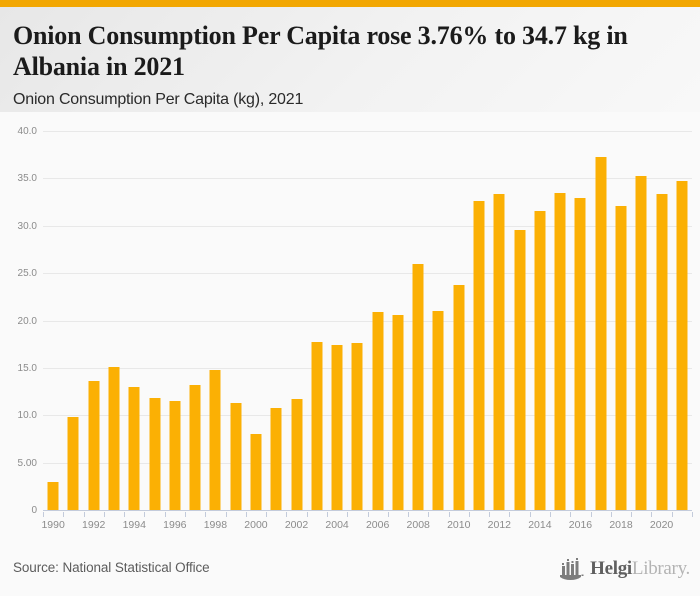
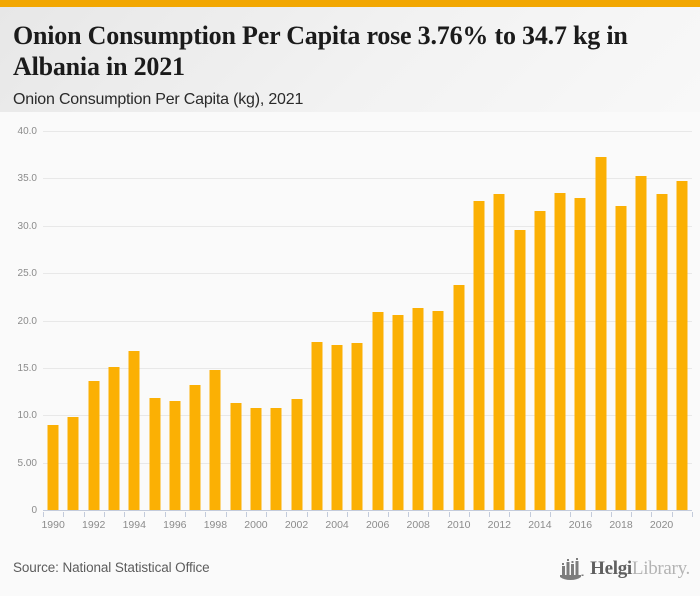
1990: 3 -> 9
1994: 13 -> 17
2000: 8 -> 11
2008: 26 -> 21
